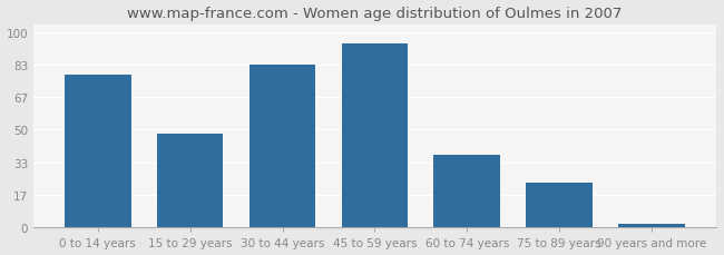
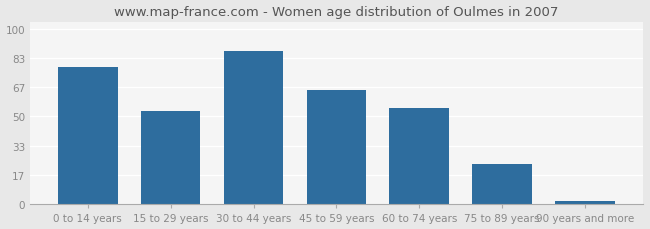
15 to 29 years: 48 -> 53
30 to 44 years: 83 -> 87
45 to 59 years: 94 -> 65
60 to 74 years: 37 -> 55
